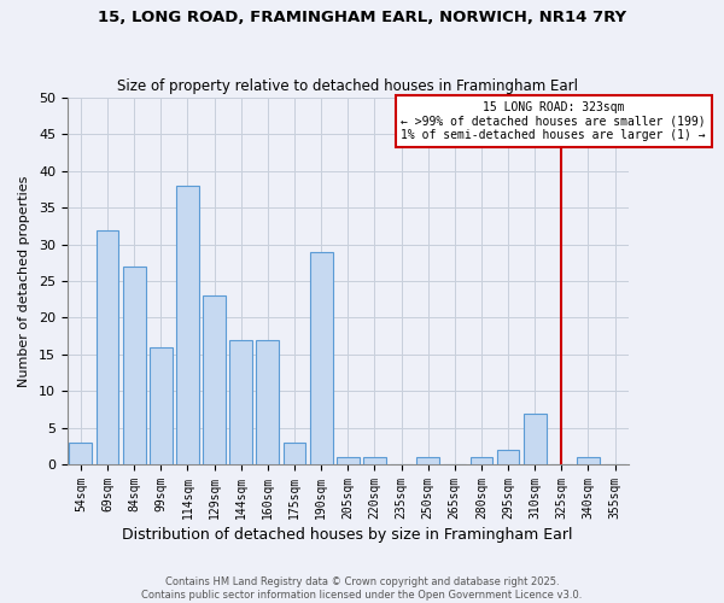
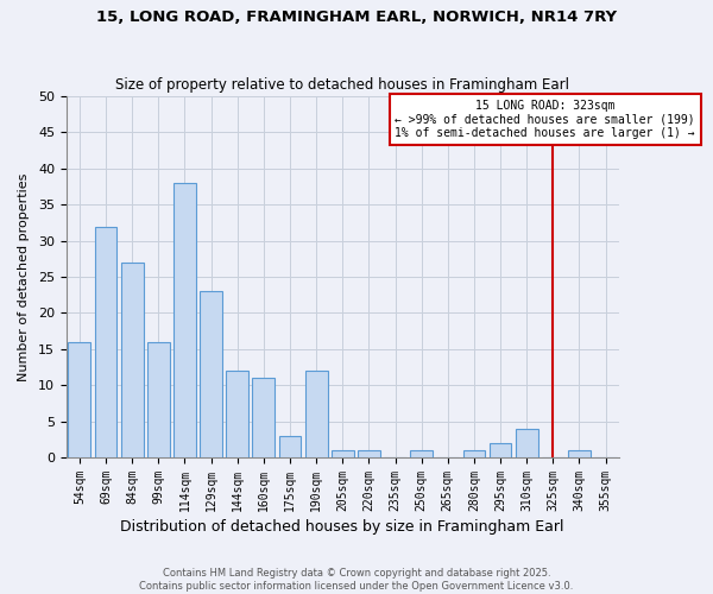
54sqm: 3 -> 16
144sqm: 17 -> 12
160sqm: 17 -> 11
190sqm: 29 -> 12
310sqm: 7 -> 4
